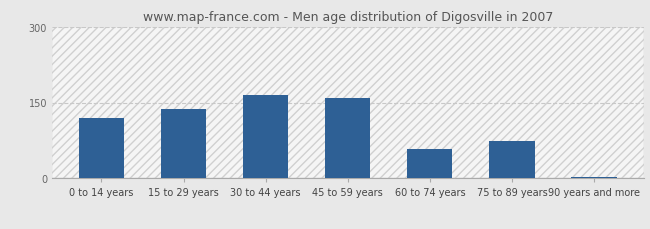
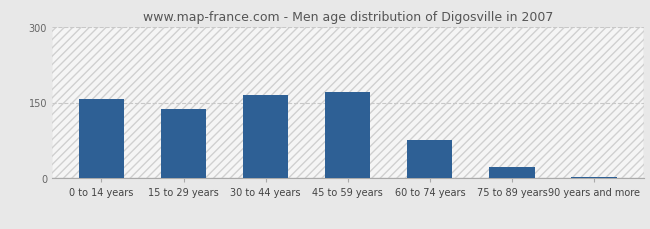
0 to 14 years: 120 -> 157
45 to 59 years: 158 -> 170
60 to 74 years: 58 -> 75
75 to 89 years: 74 -> 22
